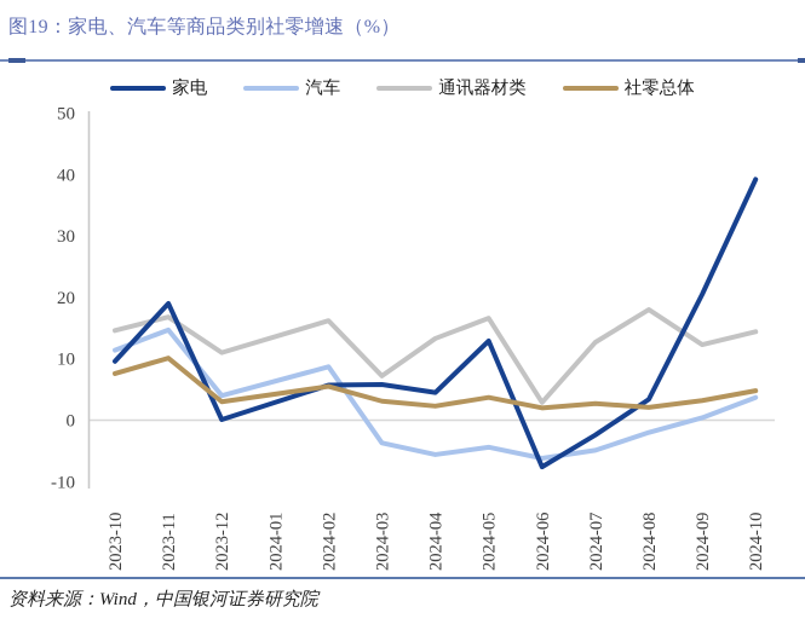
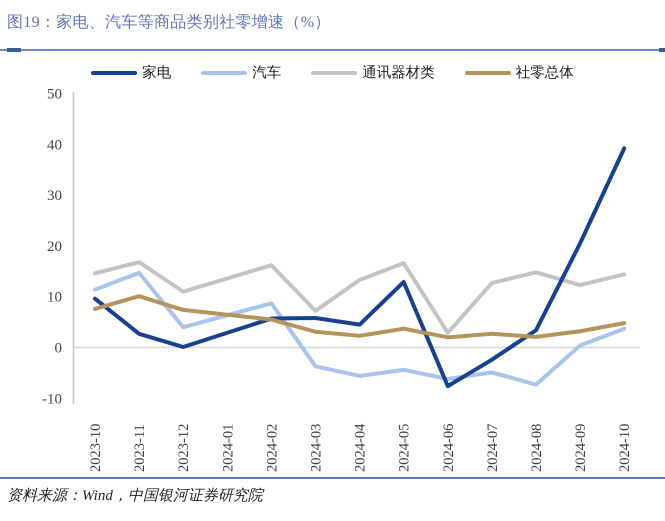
家电/2023-11: 19 -> 3
社零总体/2023-12: 3 -> 7
汽车/2024-08: -2 -> -7
通讯器材类/2024-08: 18 -> 15
